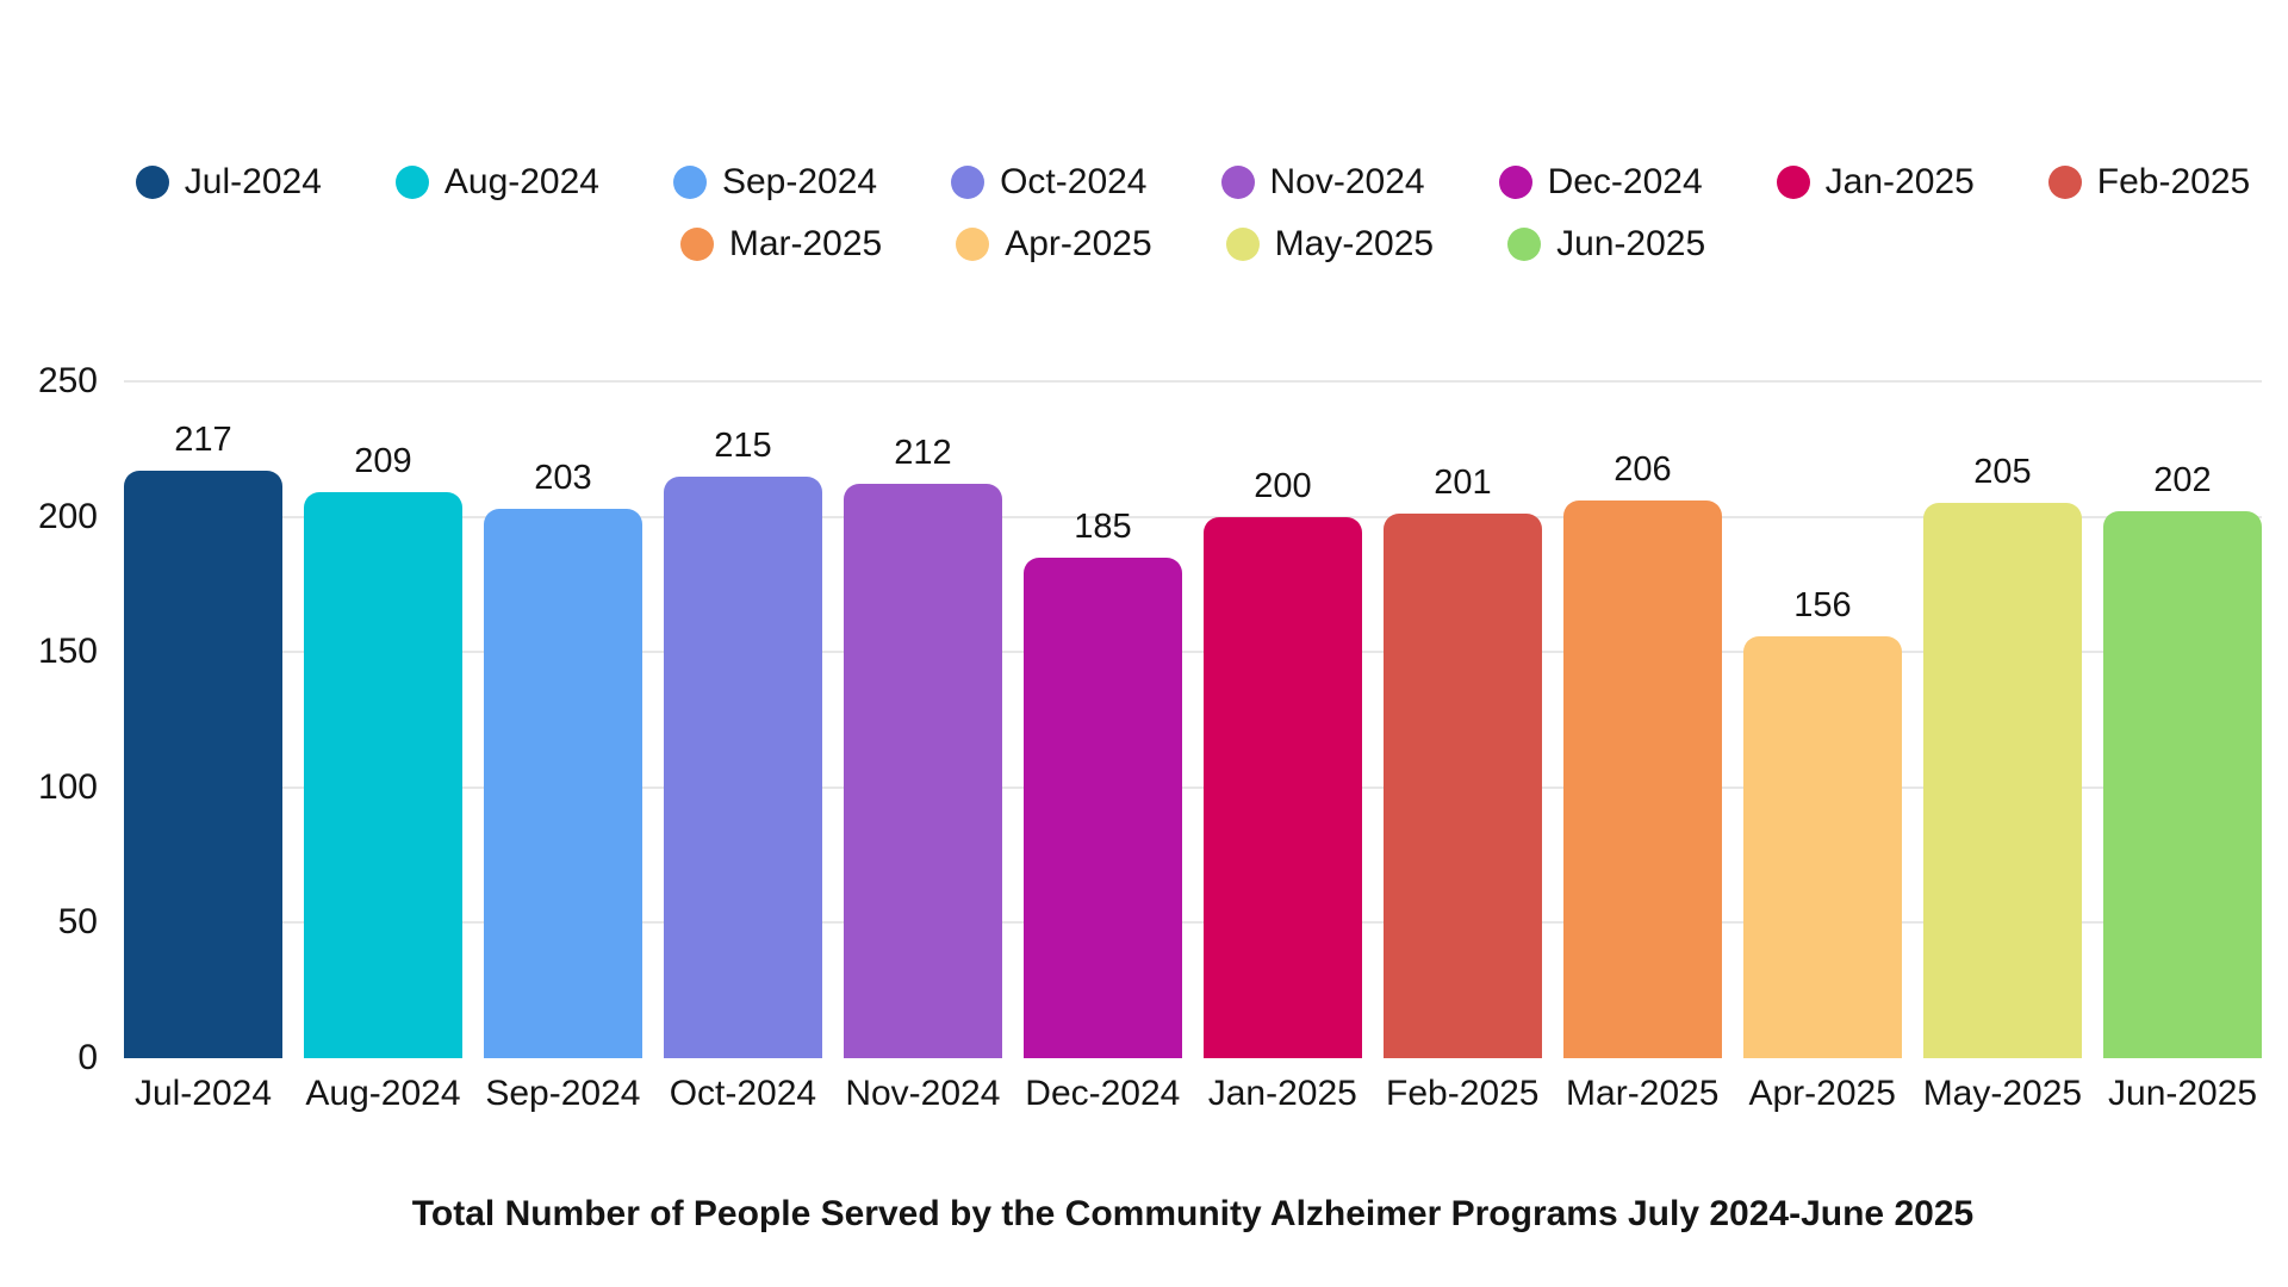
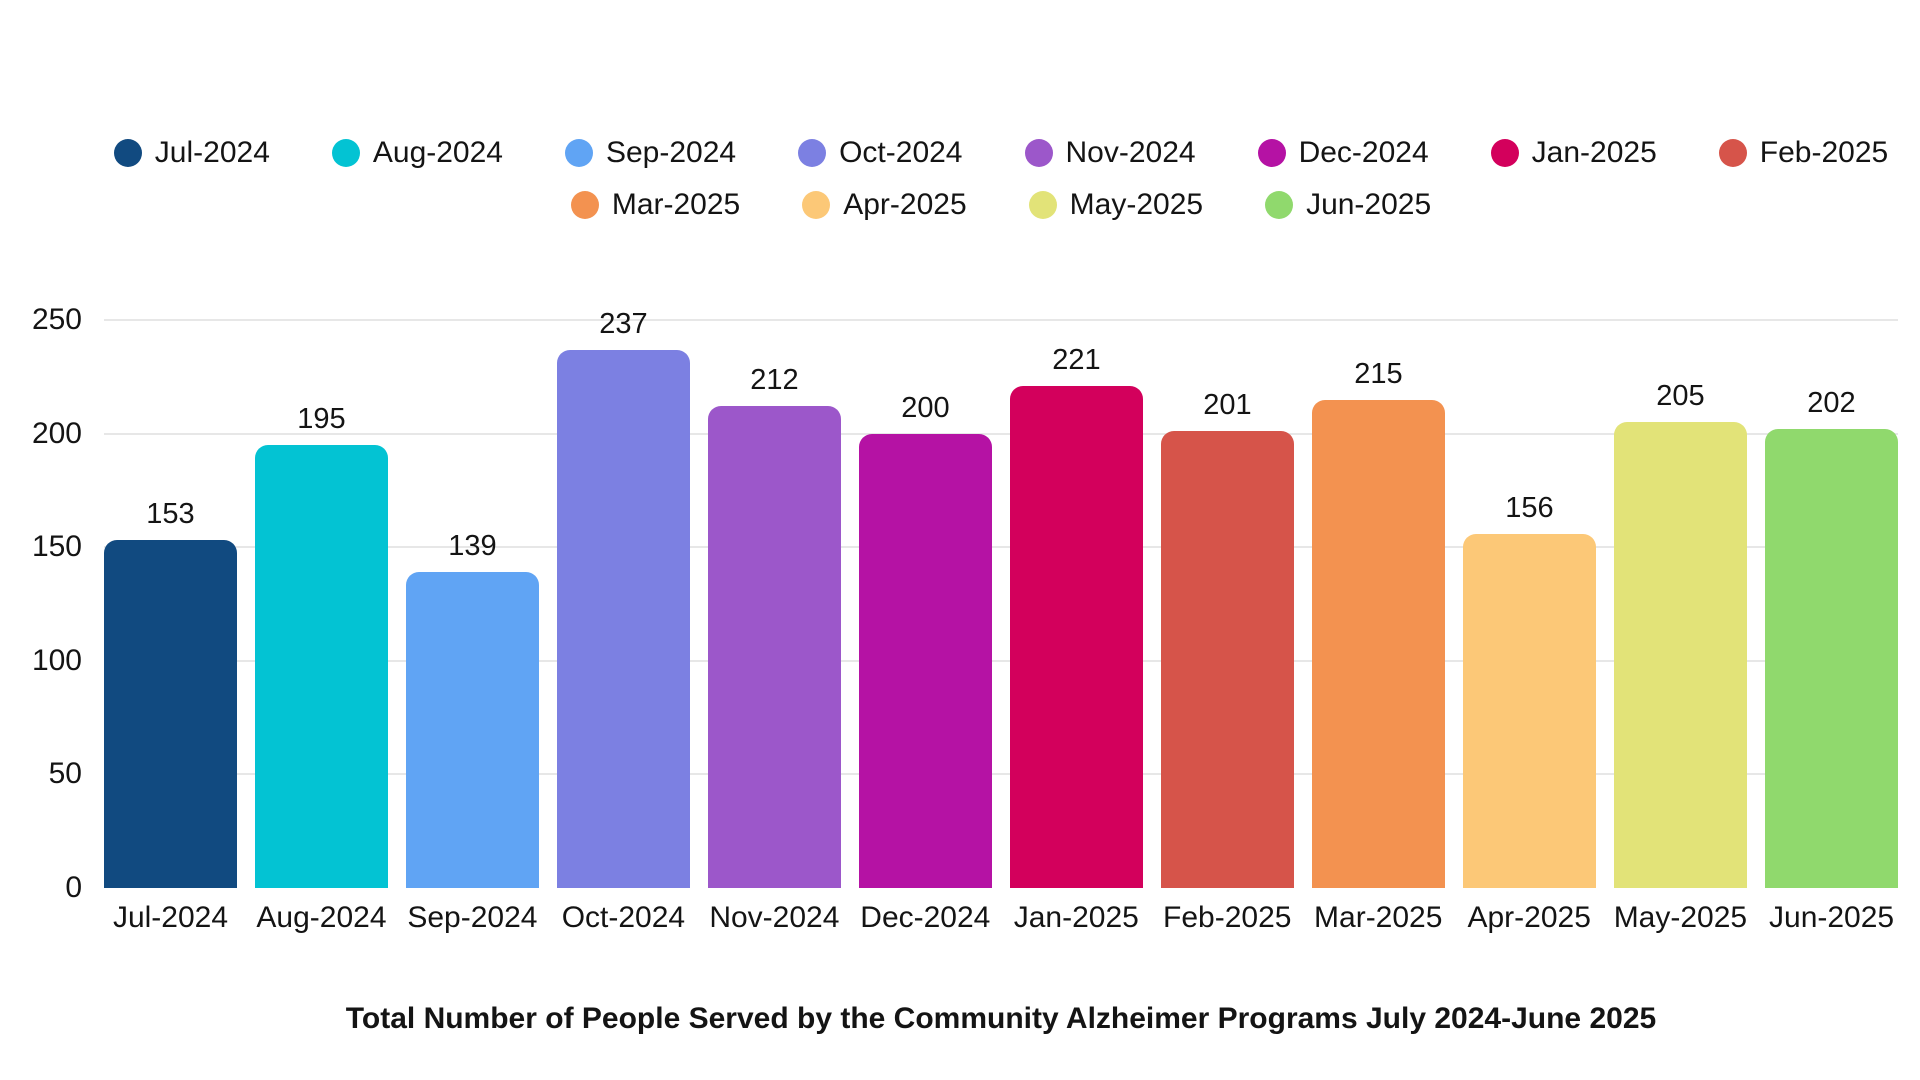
Jul-2024: 217 -> 153
Aug-2024: 209 -> 195
Sep-2024: 203 -> 139
Oct-2024: 215 -> 237
Dec-2024: 185 -> 200
Jan-2025: 200 -> 221
Mar-2025: 206 -> 215
